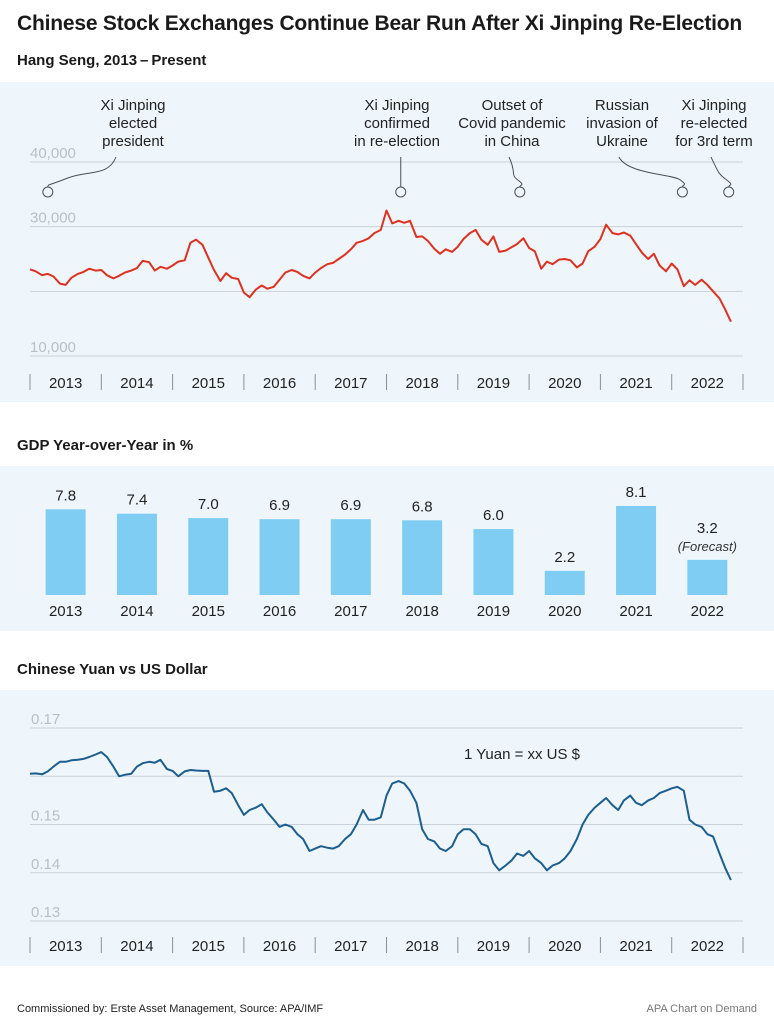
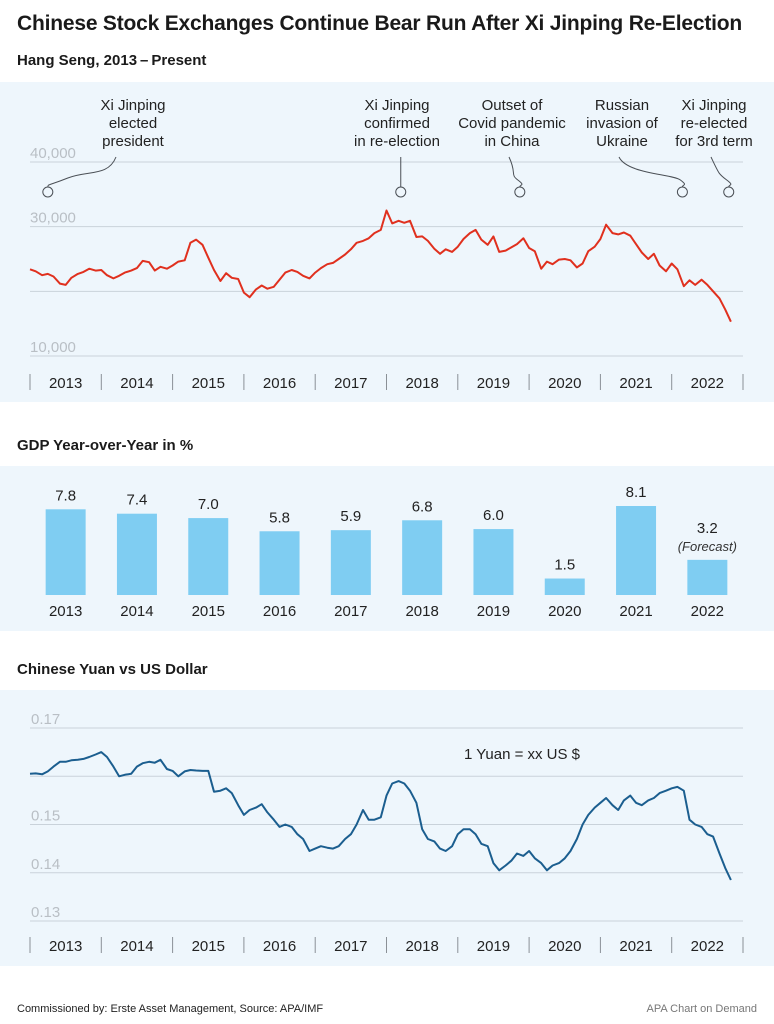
GDP Year-over-Year in %/2016: 6.9 -> 5.8
GDP Year-over-Year in %/2017: 6.9 -> 5.9
GDP Year-over-Year in %/2020: 2.2 -> 1.5
